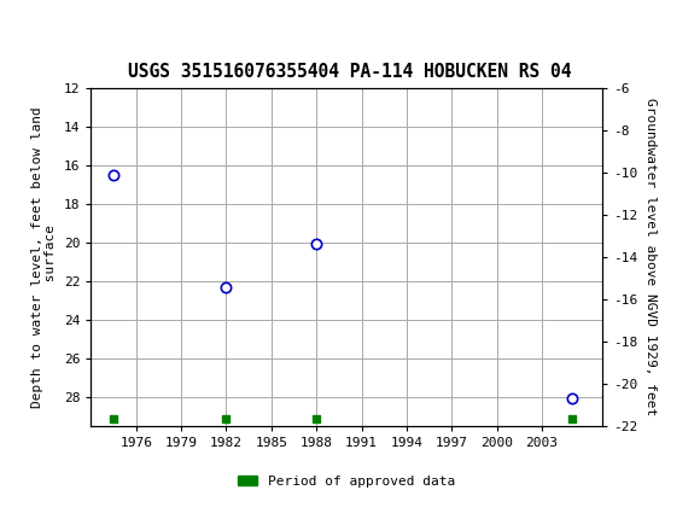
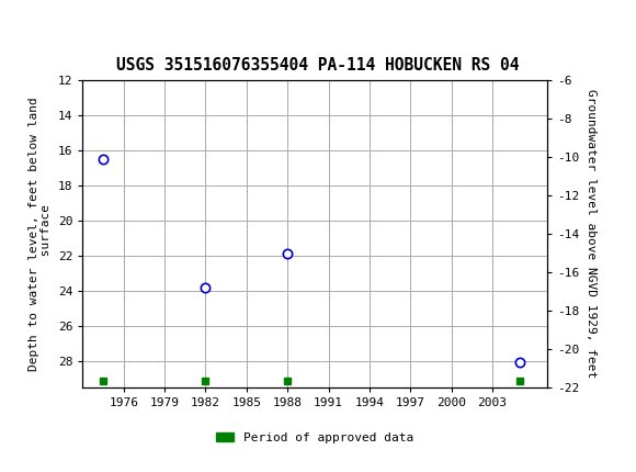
1982: 22.3 -> 23.8
1988: 20.1 -> 21.9
